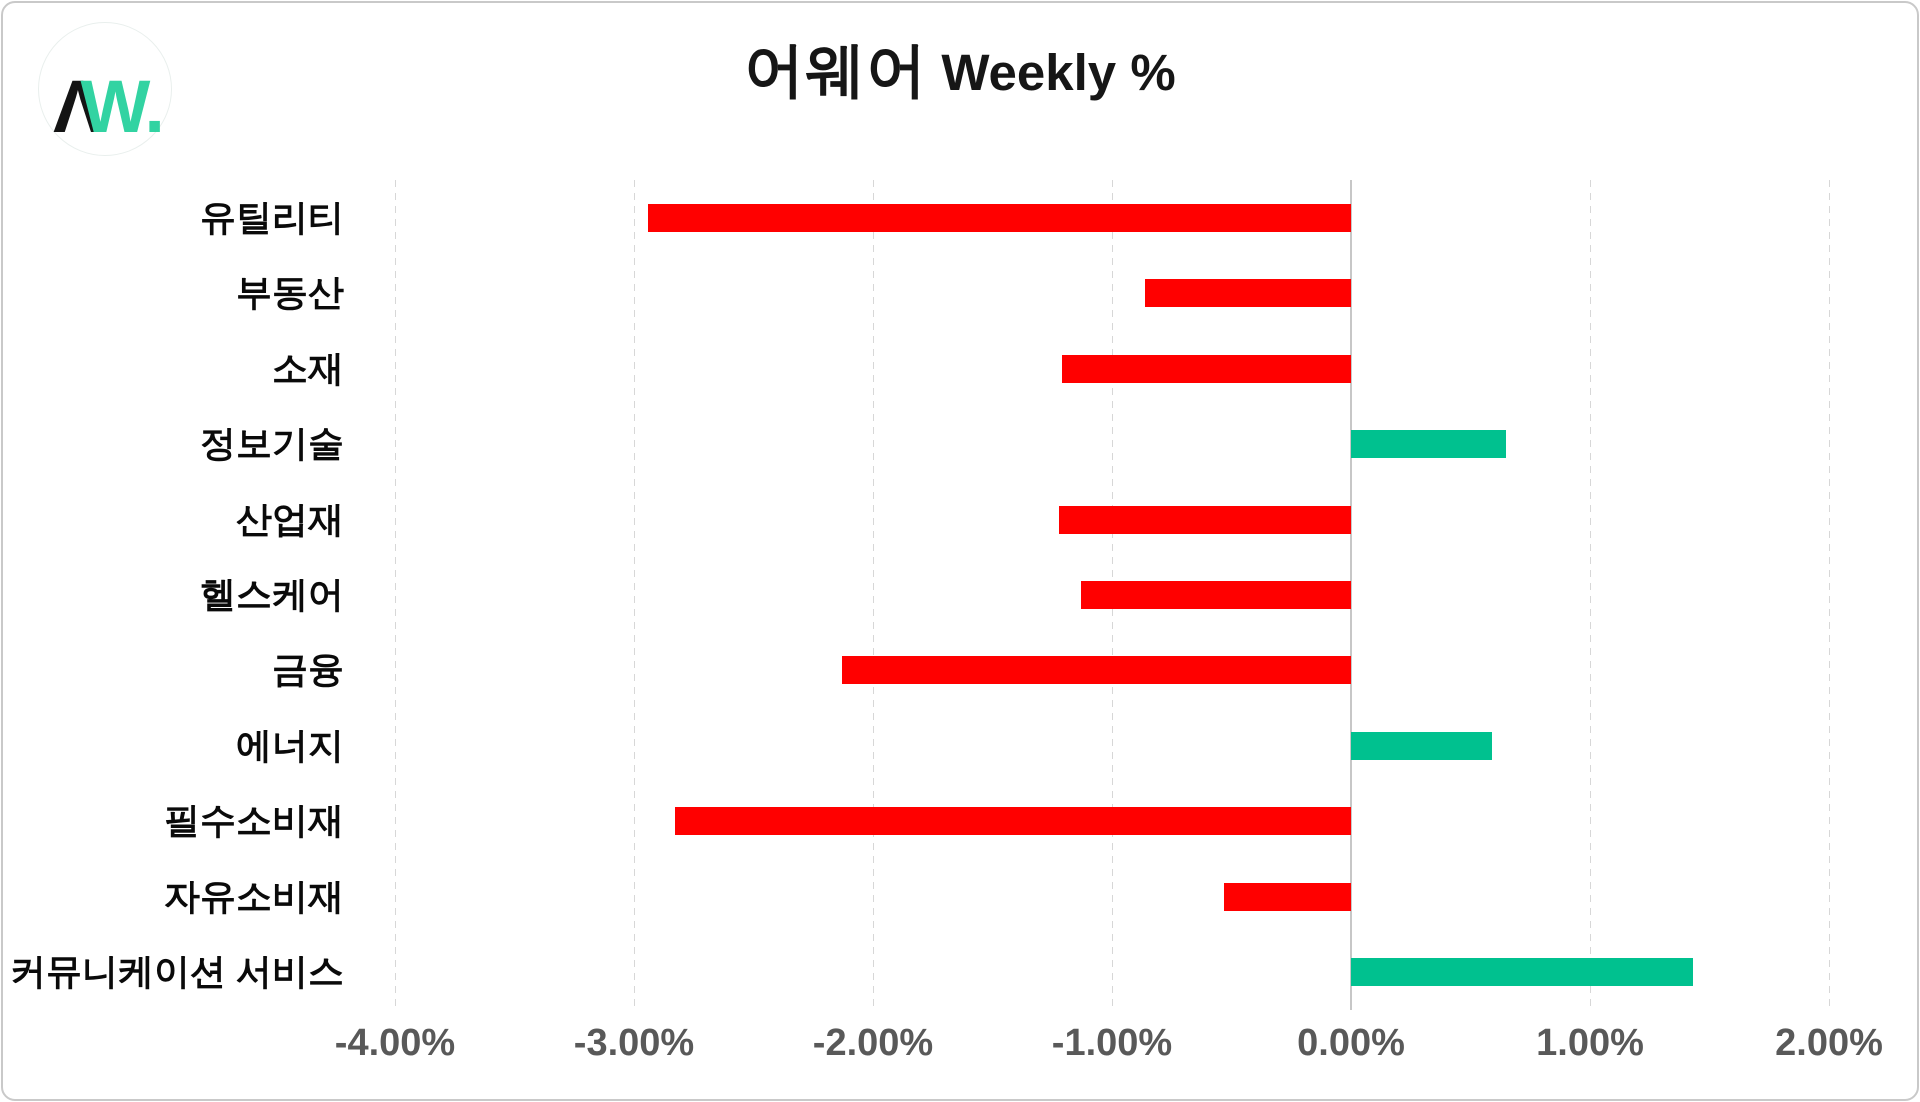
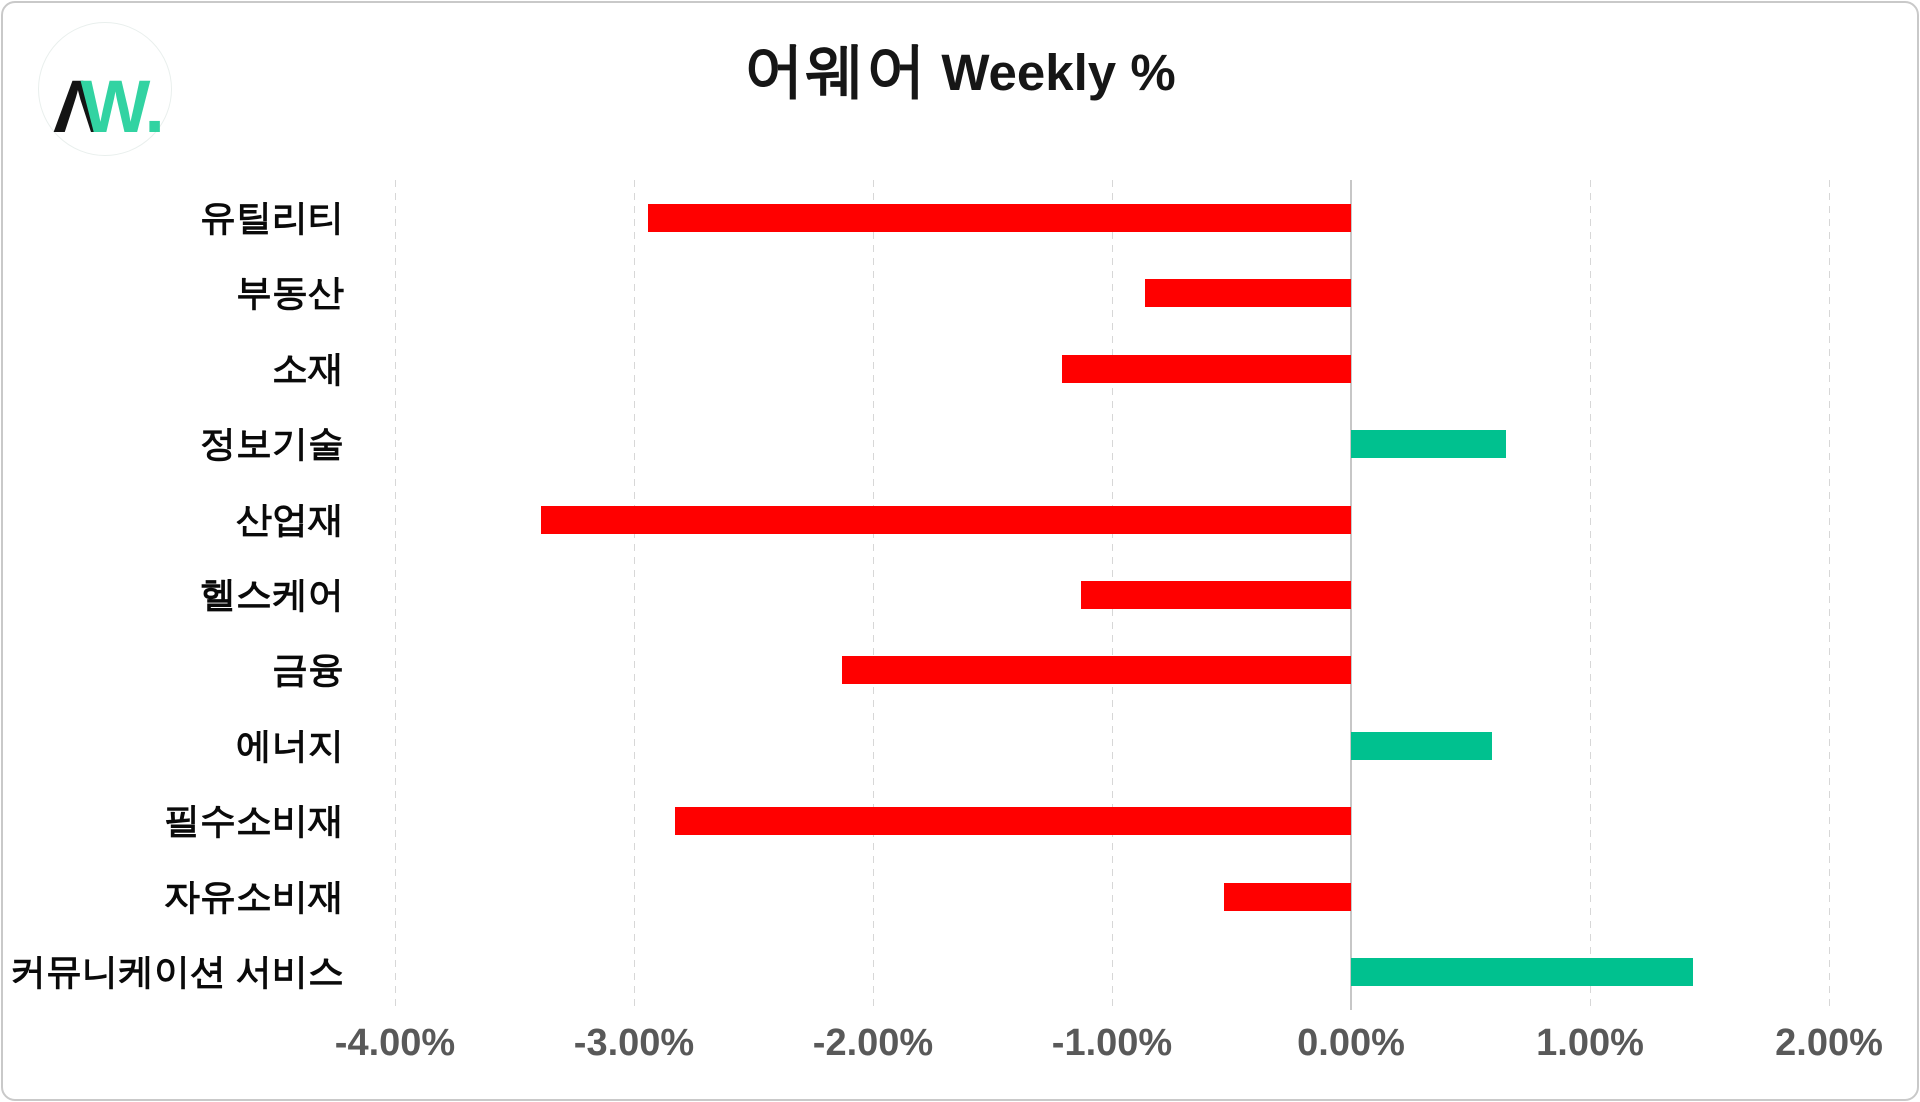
산업재: -1.22% -> -3.39%
